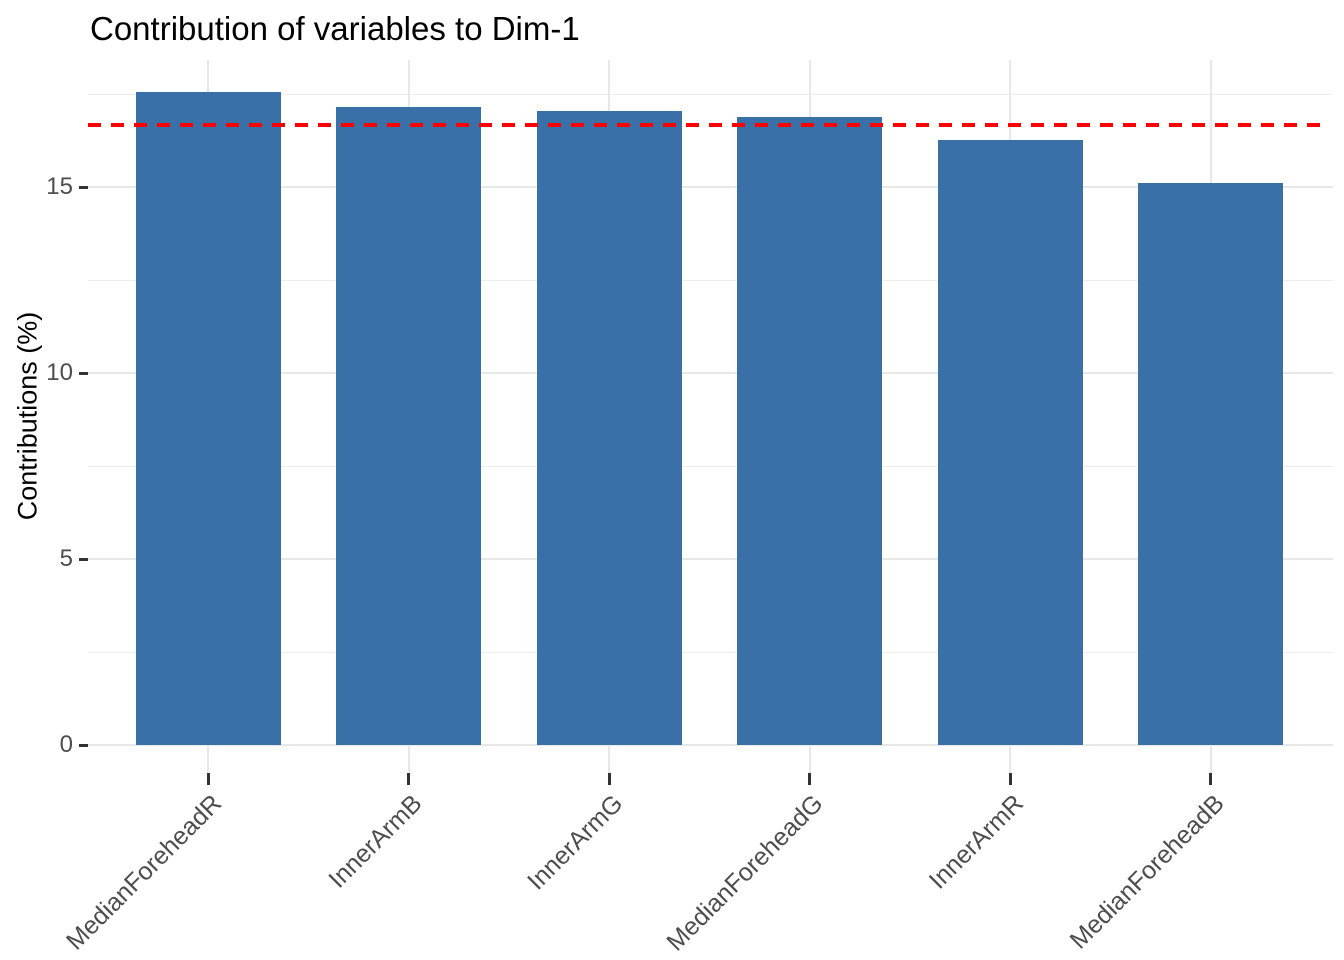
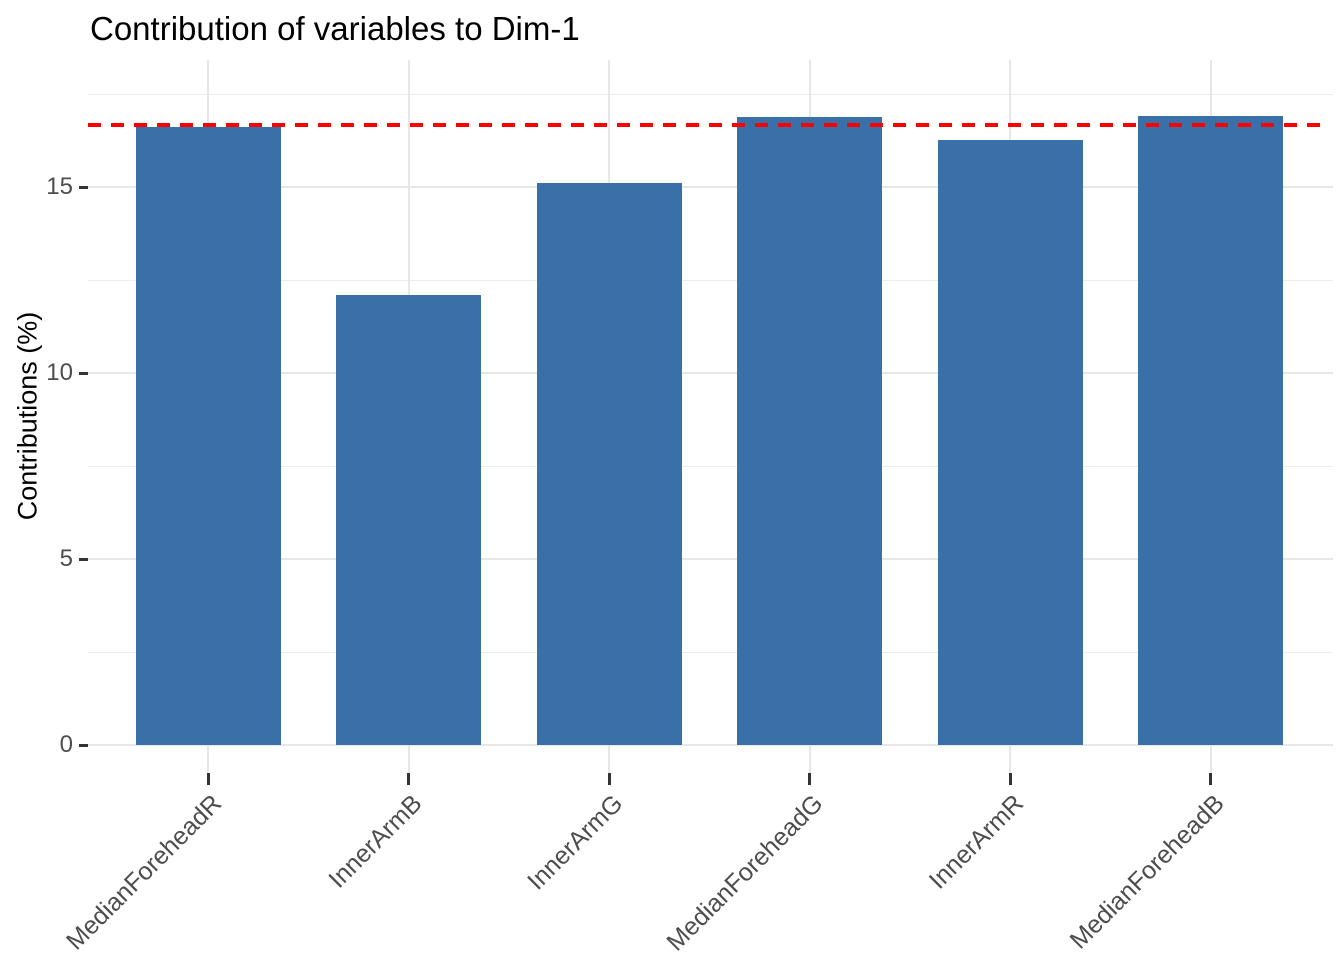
MedianForeheadR: 17.6 -> 16.6
InnerArmB: 17.1 -> 12.1
InnerArmG: 17.1 -> 15.1
MedianForeheadB: 15.1 -> 16.9
